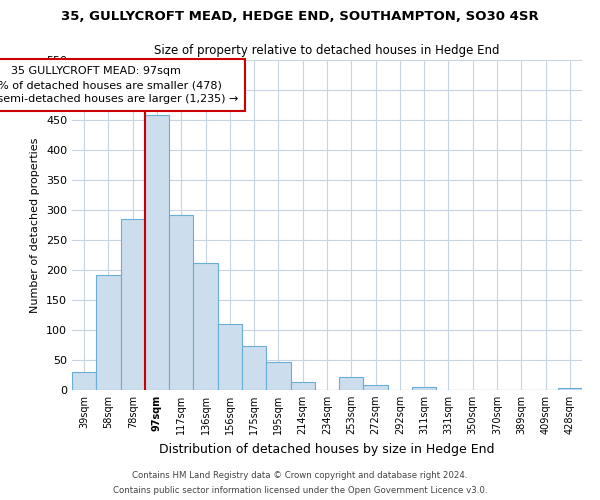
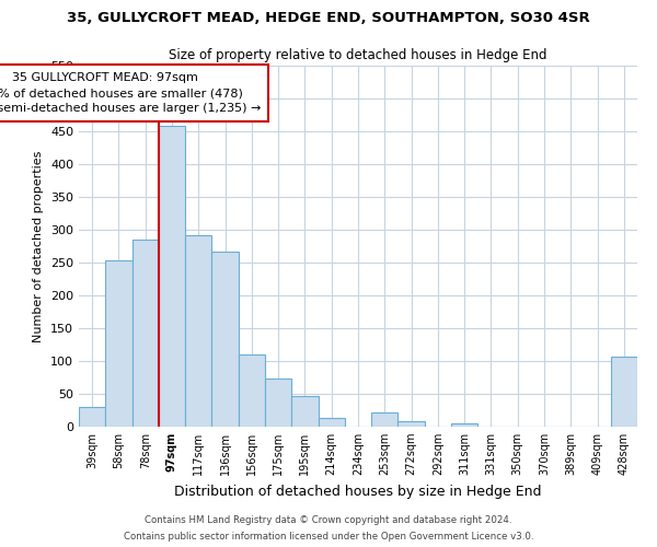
58sqm: 192 -> 254
136sqm: 212 -> 266
428sqm: 4 -> 106
